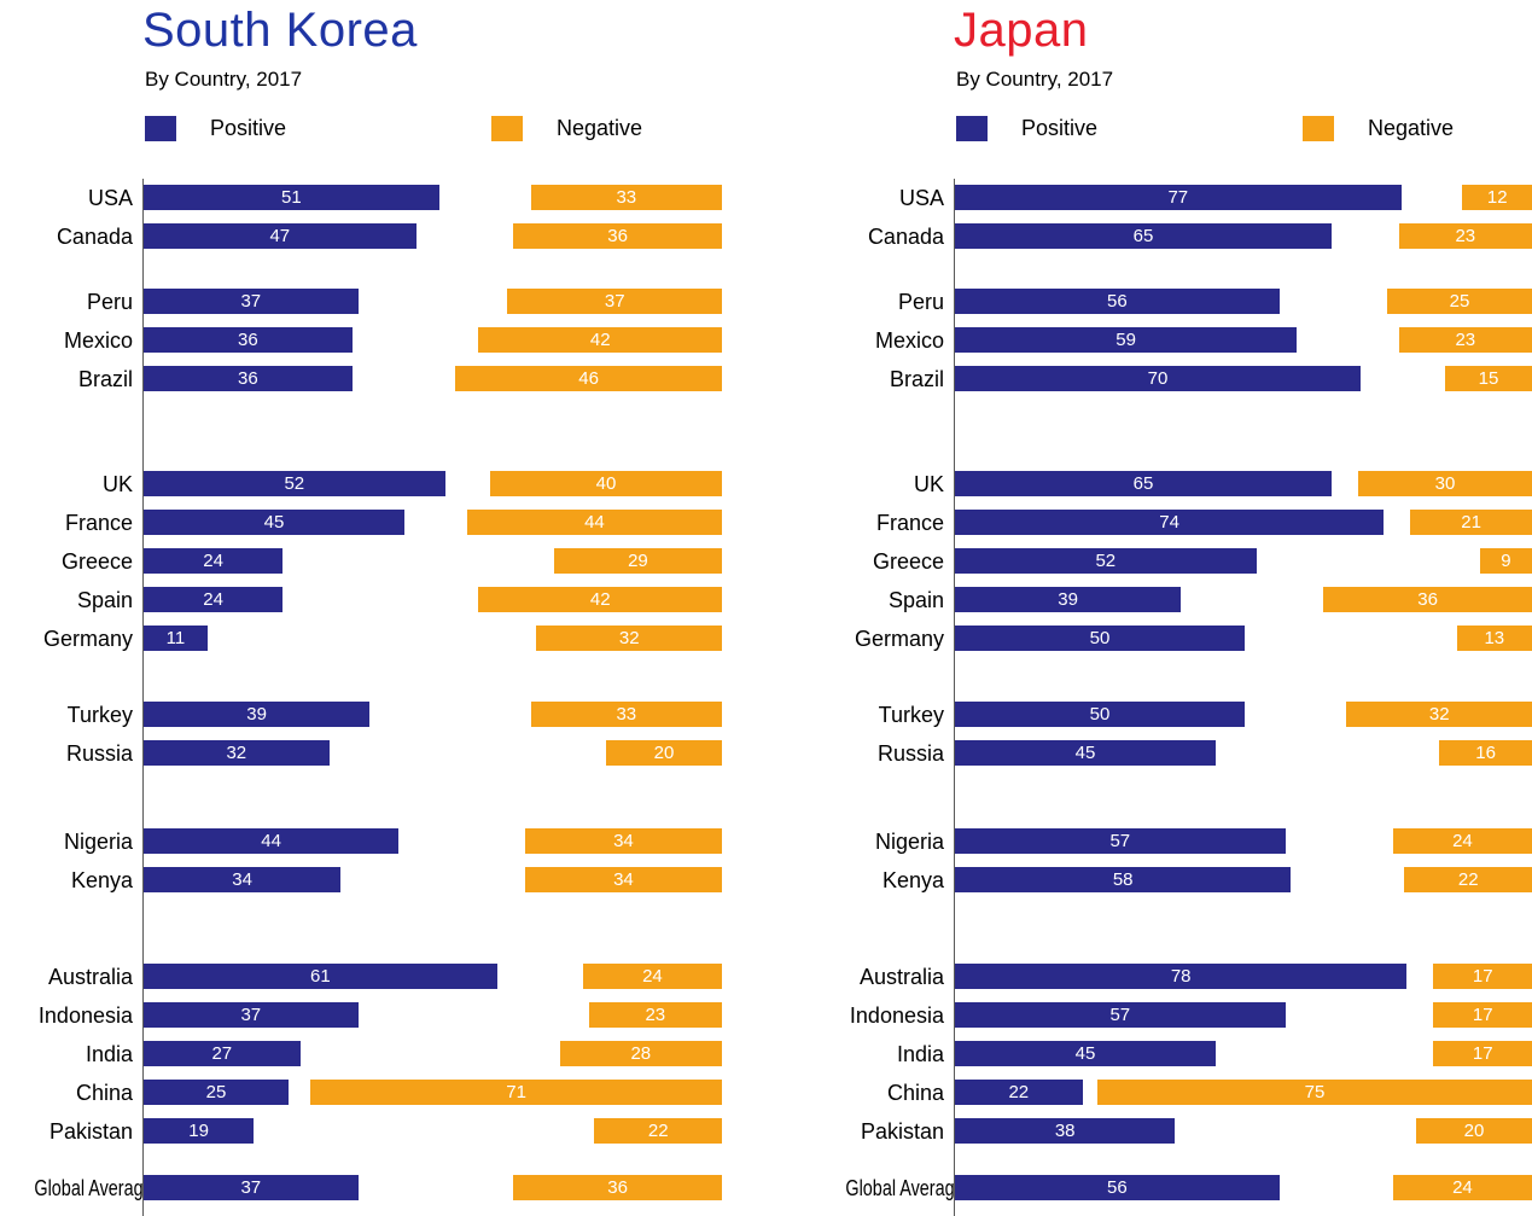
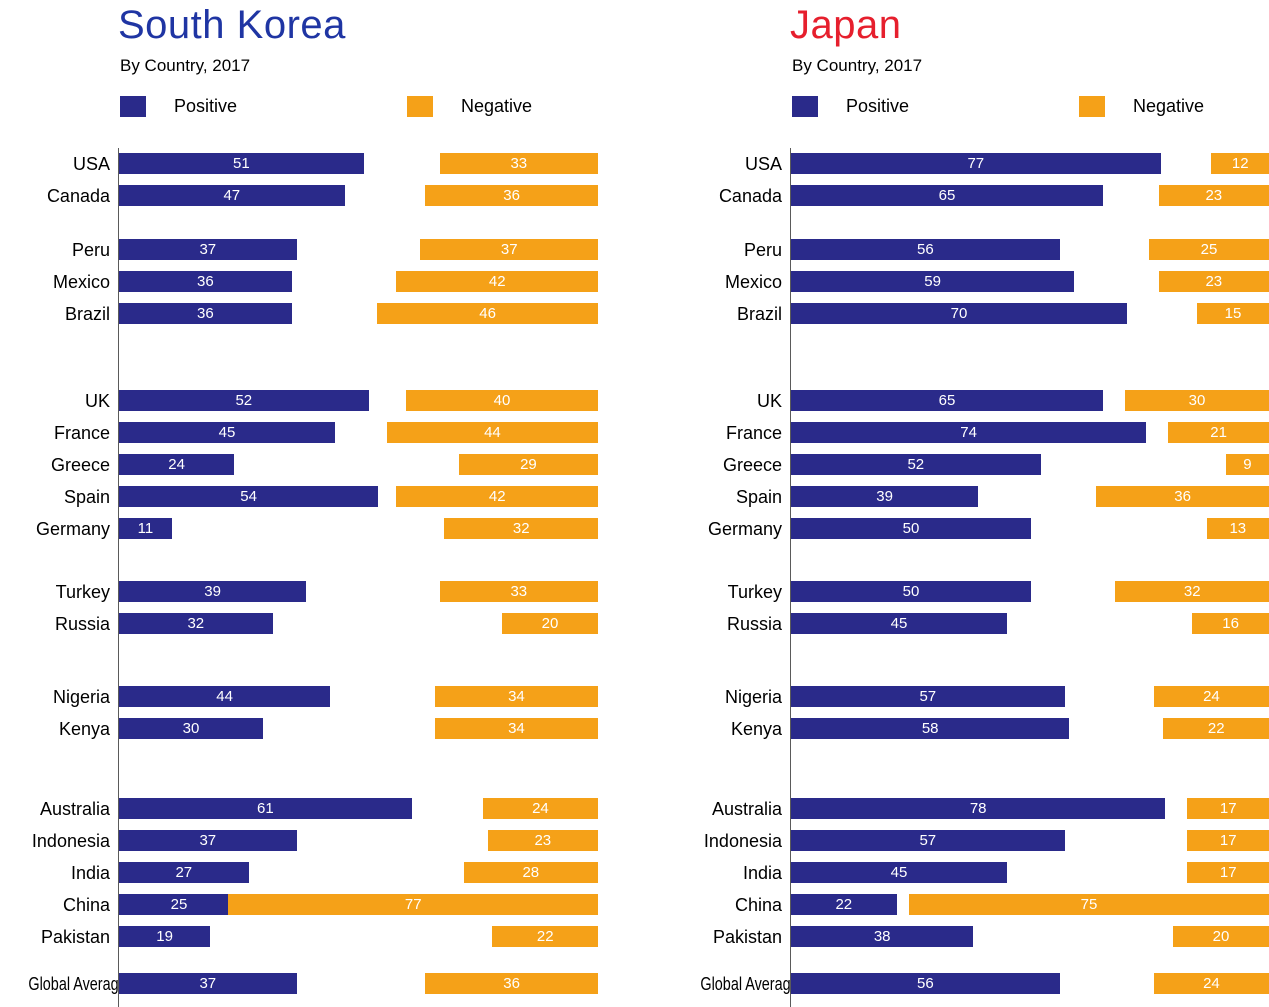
South Korea/Positive/Spain: 24 -> 54
South Korea/Positive/Kenya: 34 -> 30
South Korea/Negative/China: 71 -> 77
